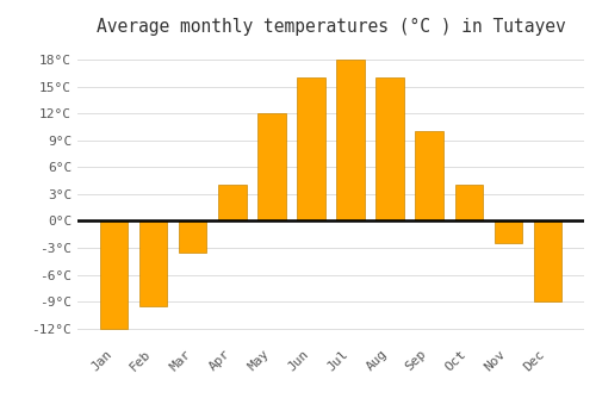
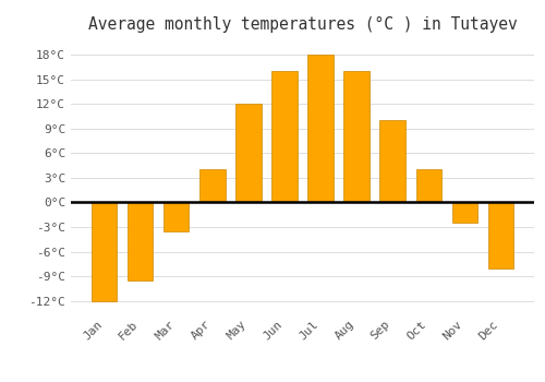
Dec: -9.0°C -> -8.0°C
